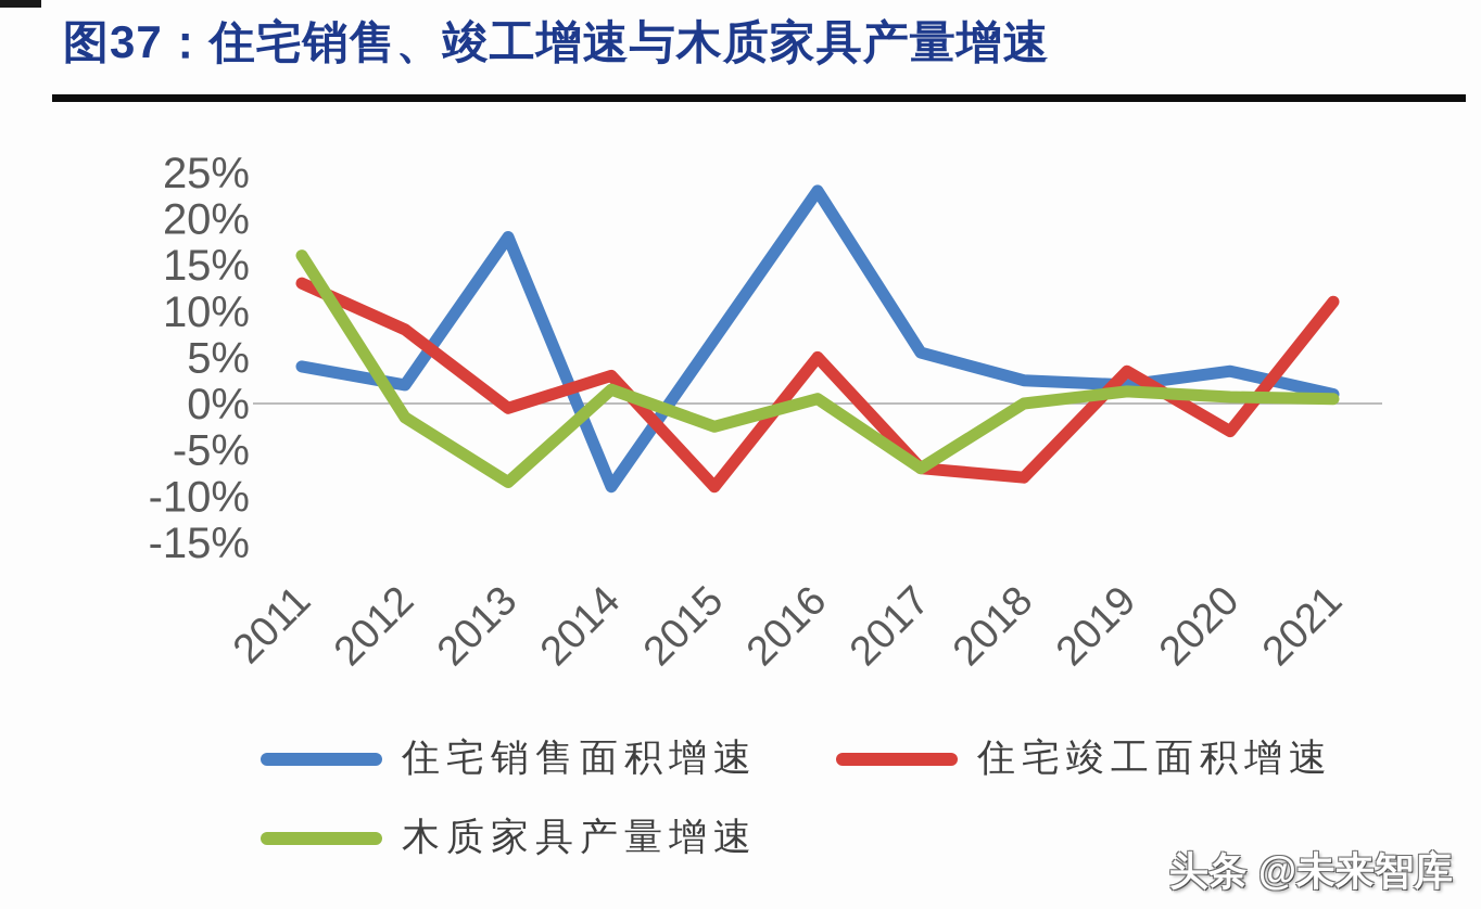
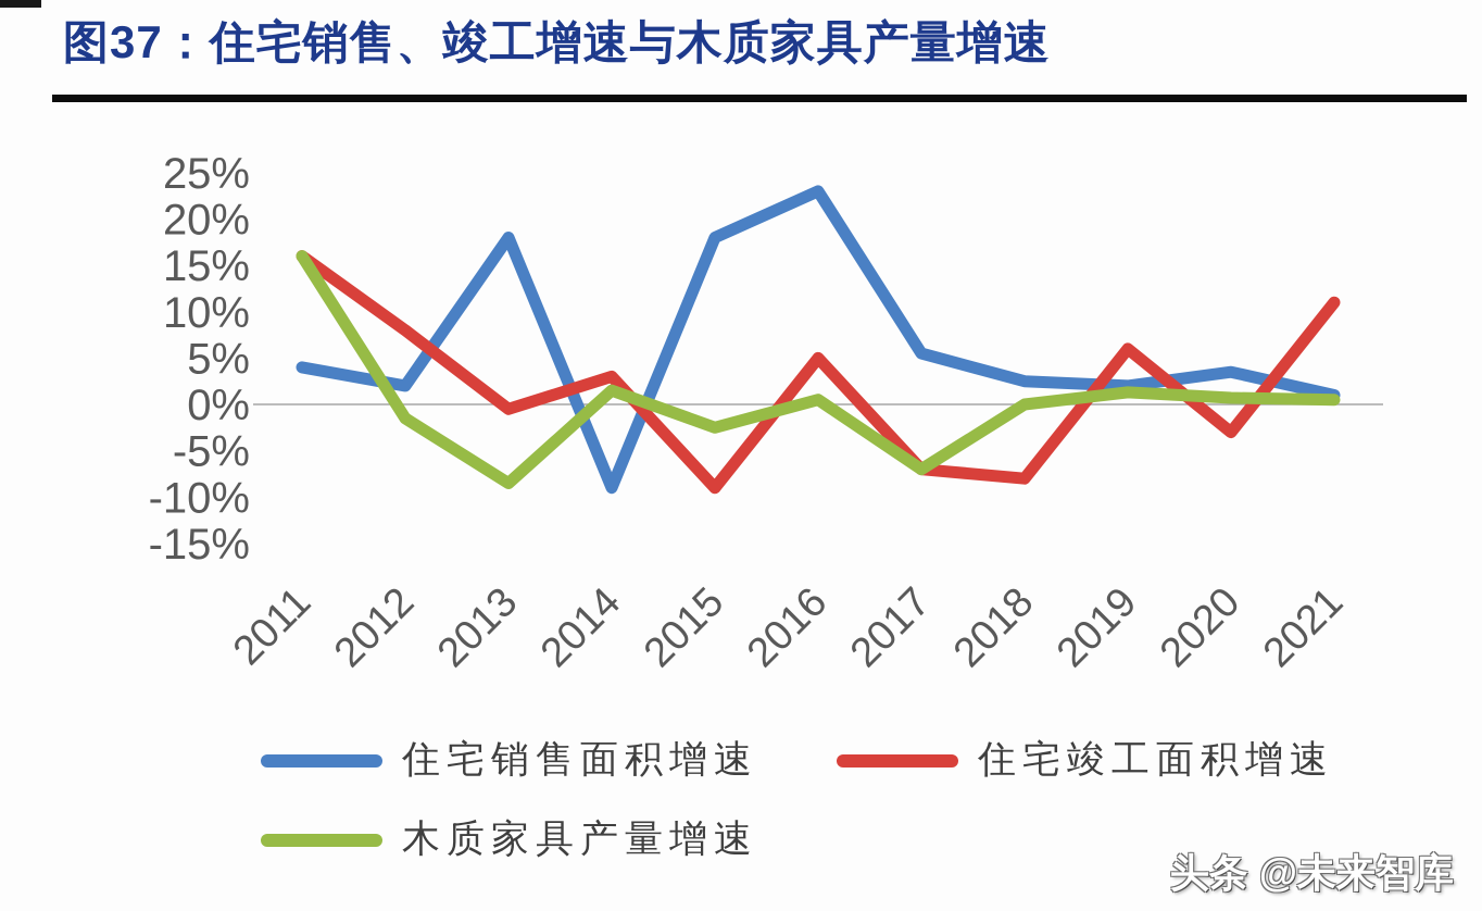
住宅竣工面积增速/2011: 13% -> 16%
住宅销售面积增速/2015: 7% -> 18%
住宅竣工面积增速/2019: 4% -> 6%
